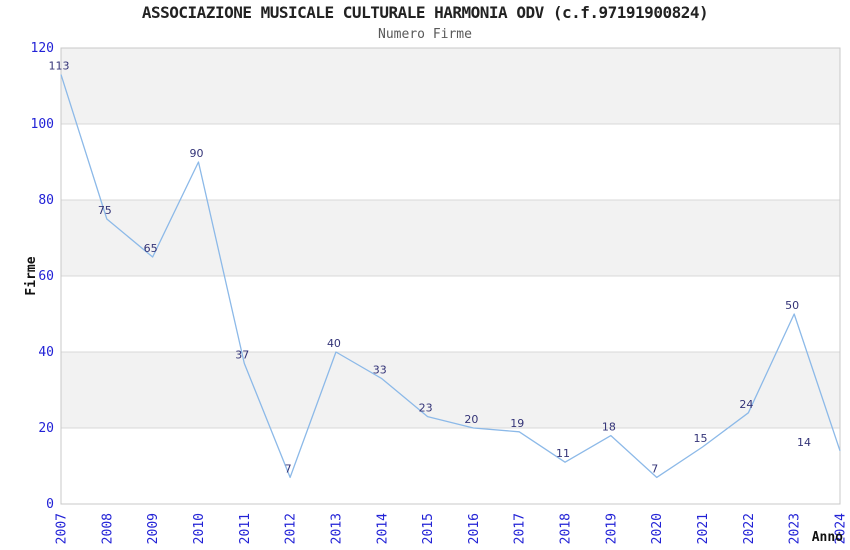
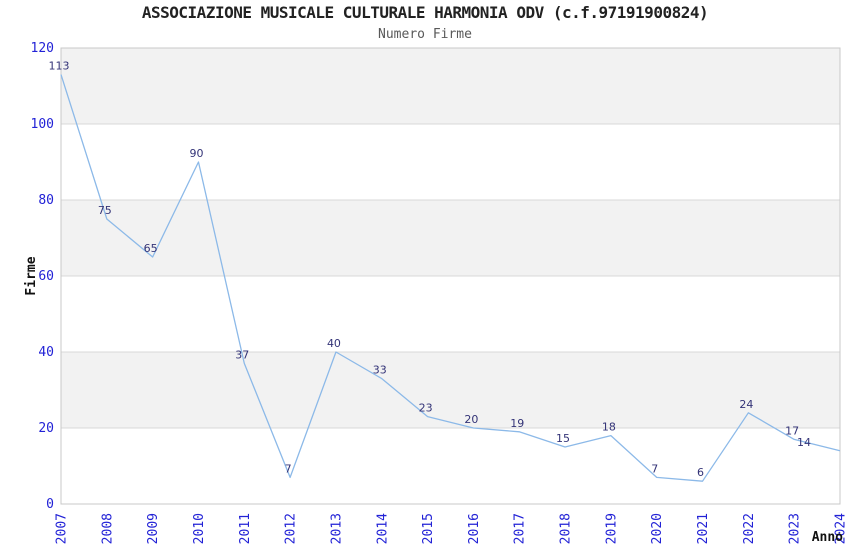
2018: 11 -> 15
2021: 15 -> 6
2023: 50 -> 17
